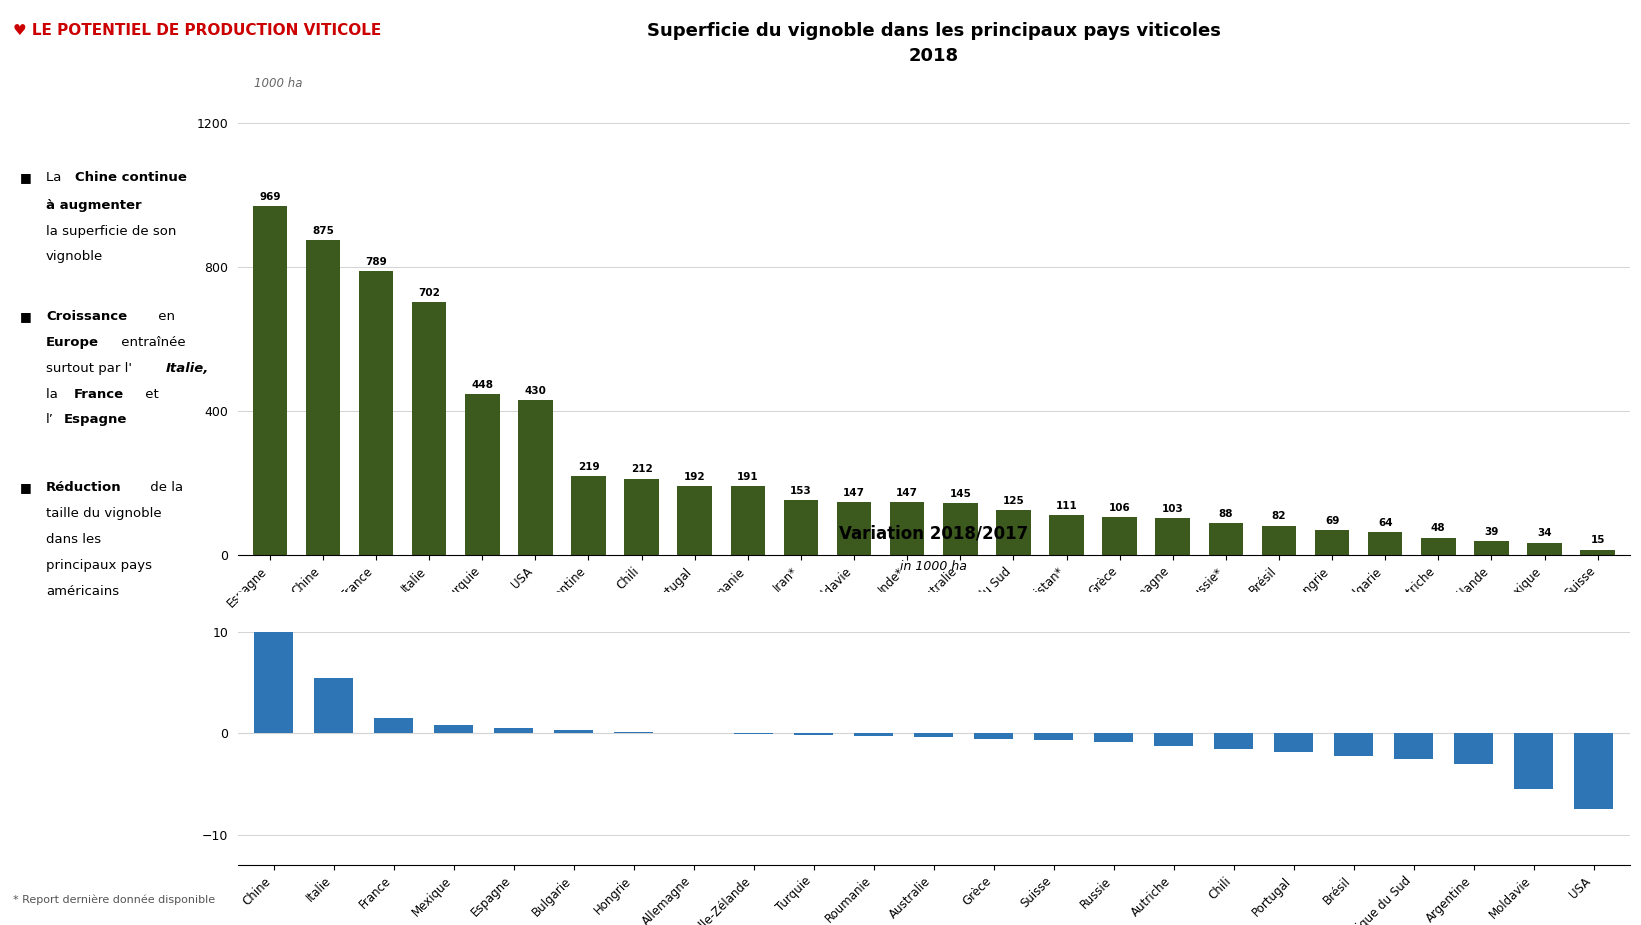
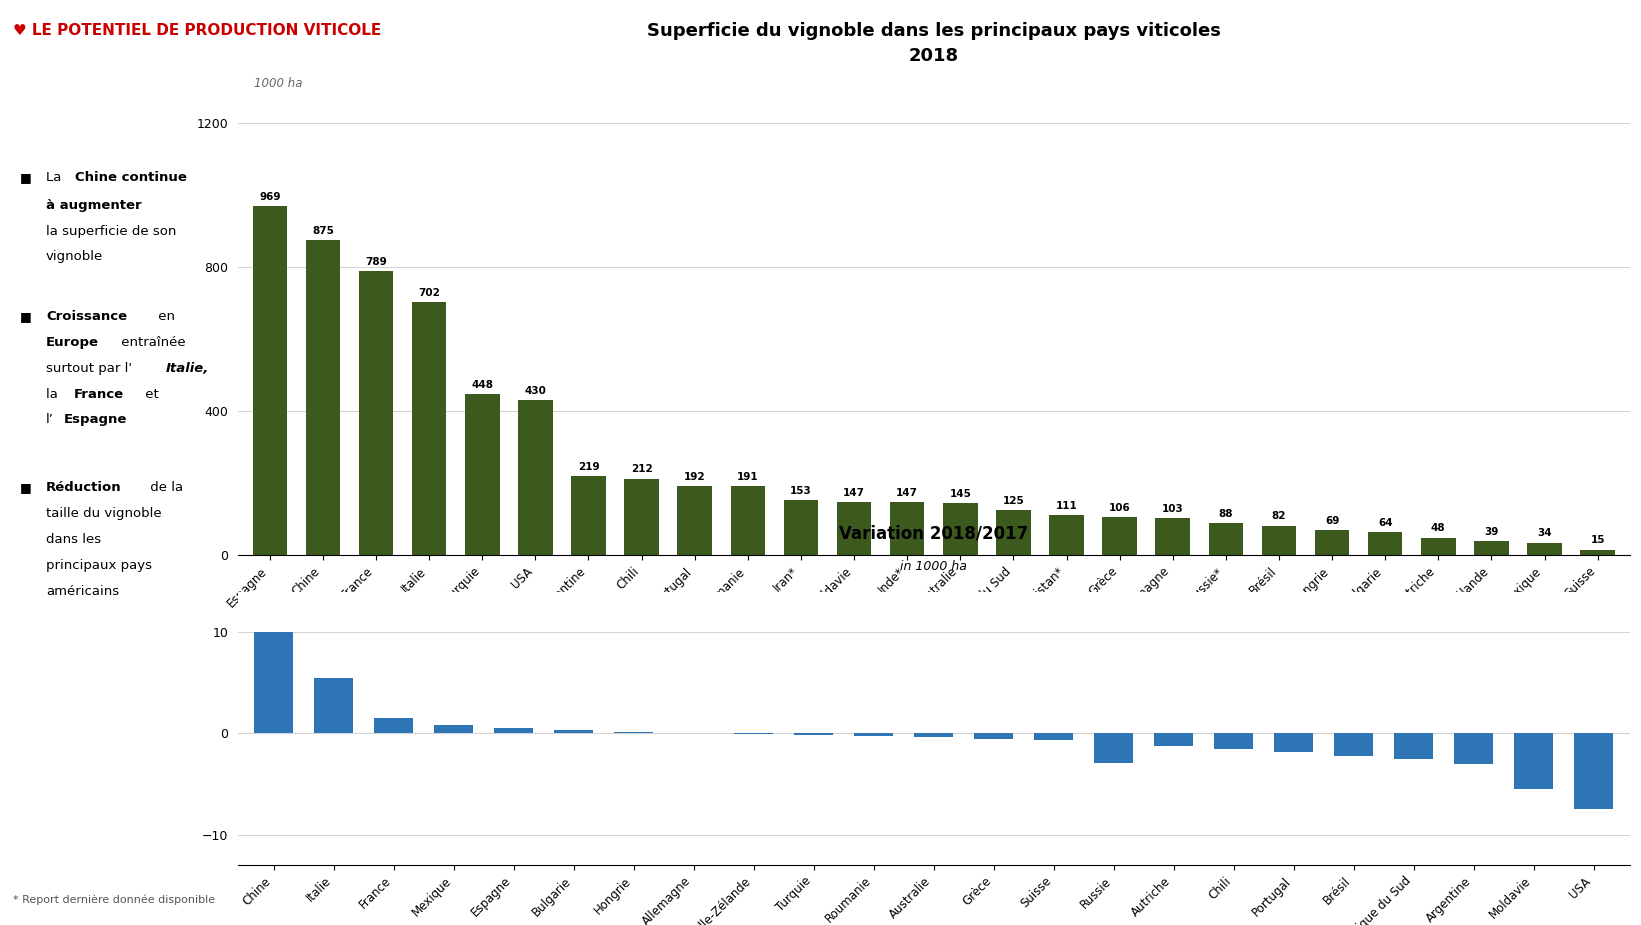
Russie: -0.8 -> -2.9
